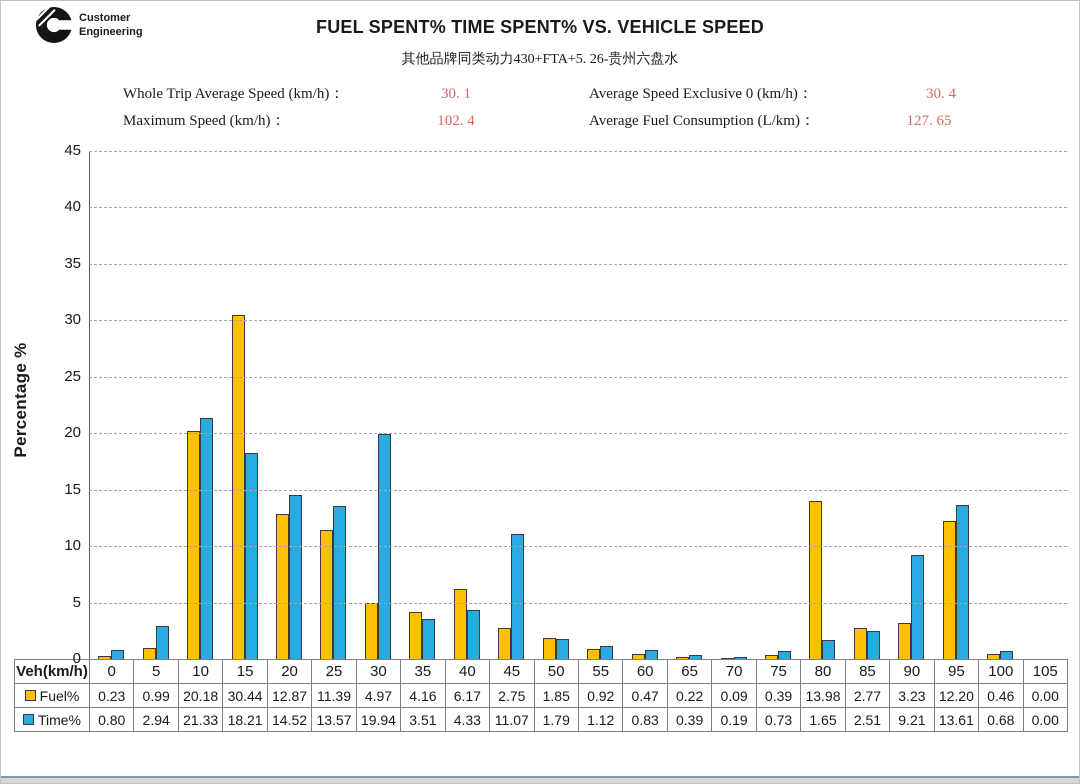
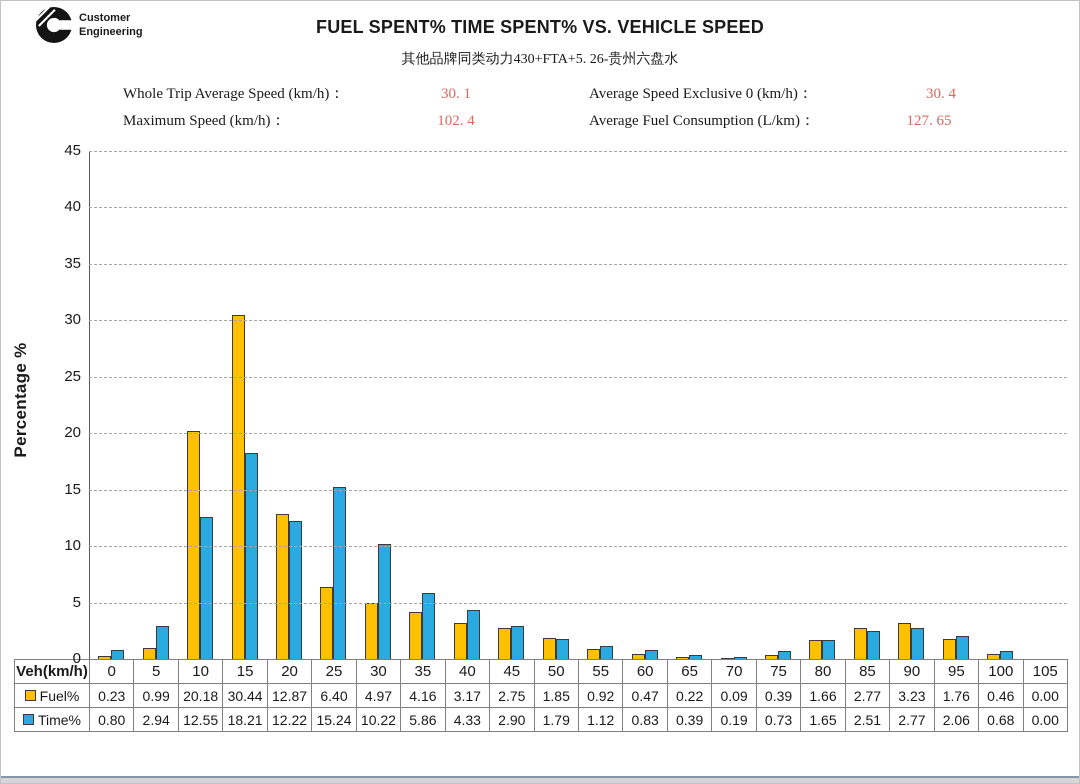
Time%/10: 21.33 -> 12.55
Time%/20: 14.52 -> 12.22
Fuel%/25: 11.39 -> 6.40
Time%/25: 13.57 -> 15.24
Time%/30: 19.94 -> 10.22
Time%/35: 3.51 -> 5.86
Fuel%/40: 6.17 -> 3.17
Time%/45: 11.07 -> 2.90
Fuel%/80: 13.98 -> 1.66
Time%/90: 9.21 -> 2.77
Fuel%/95: 12.20 -> 1.76
Time%/95: 13.61 -> 2.06
